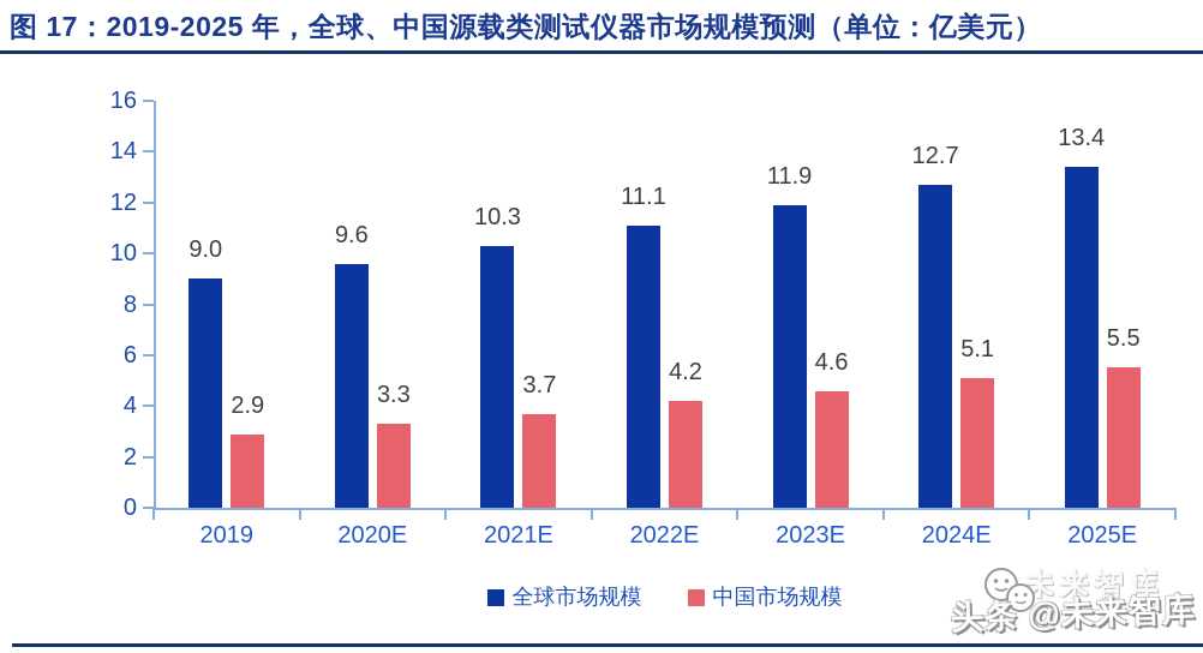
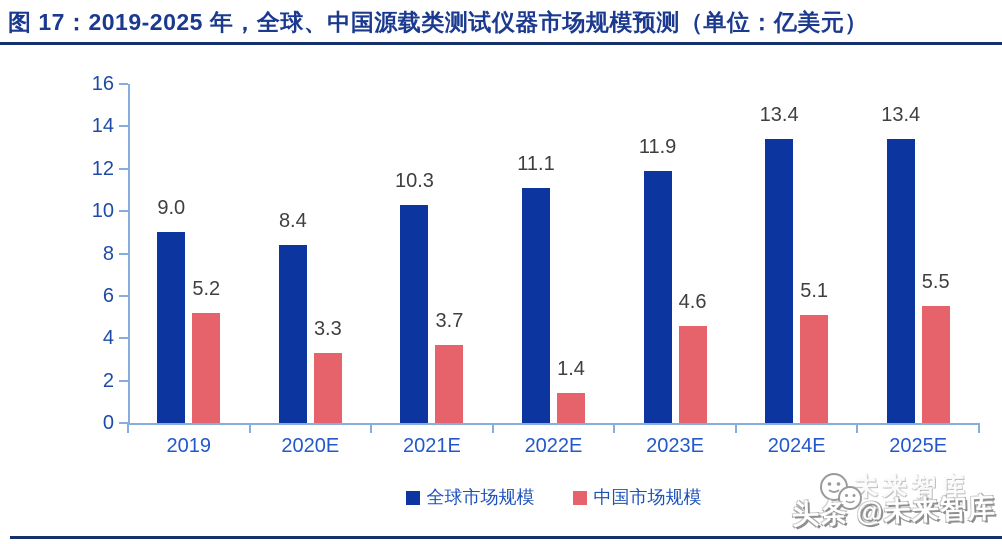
中国市场规模/2019: 2.9 -> 5.2
全球市场规模/2020E: 9.6 -> 8.4
中国市场规模/2022E: 4.2 -> 1.4
全球市场规模/2024E: 12.7 -> 13.4
